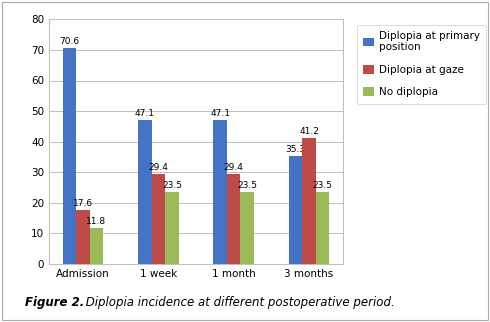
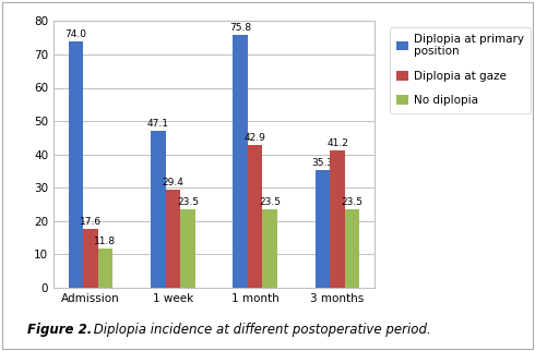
Diplopia at primary position/Admission: 70.6 -> 74.0
Diplopia at primary position/1 month: 47.1 -> 75.8
Diplopia at gaze/1 month: 29.4 -> 42.9
